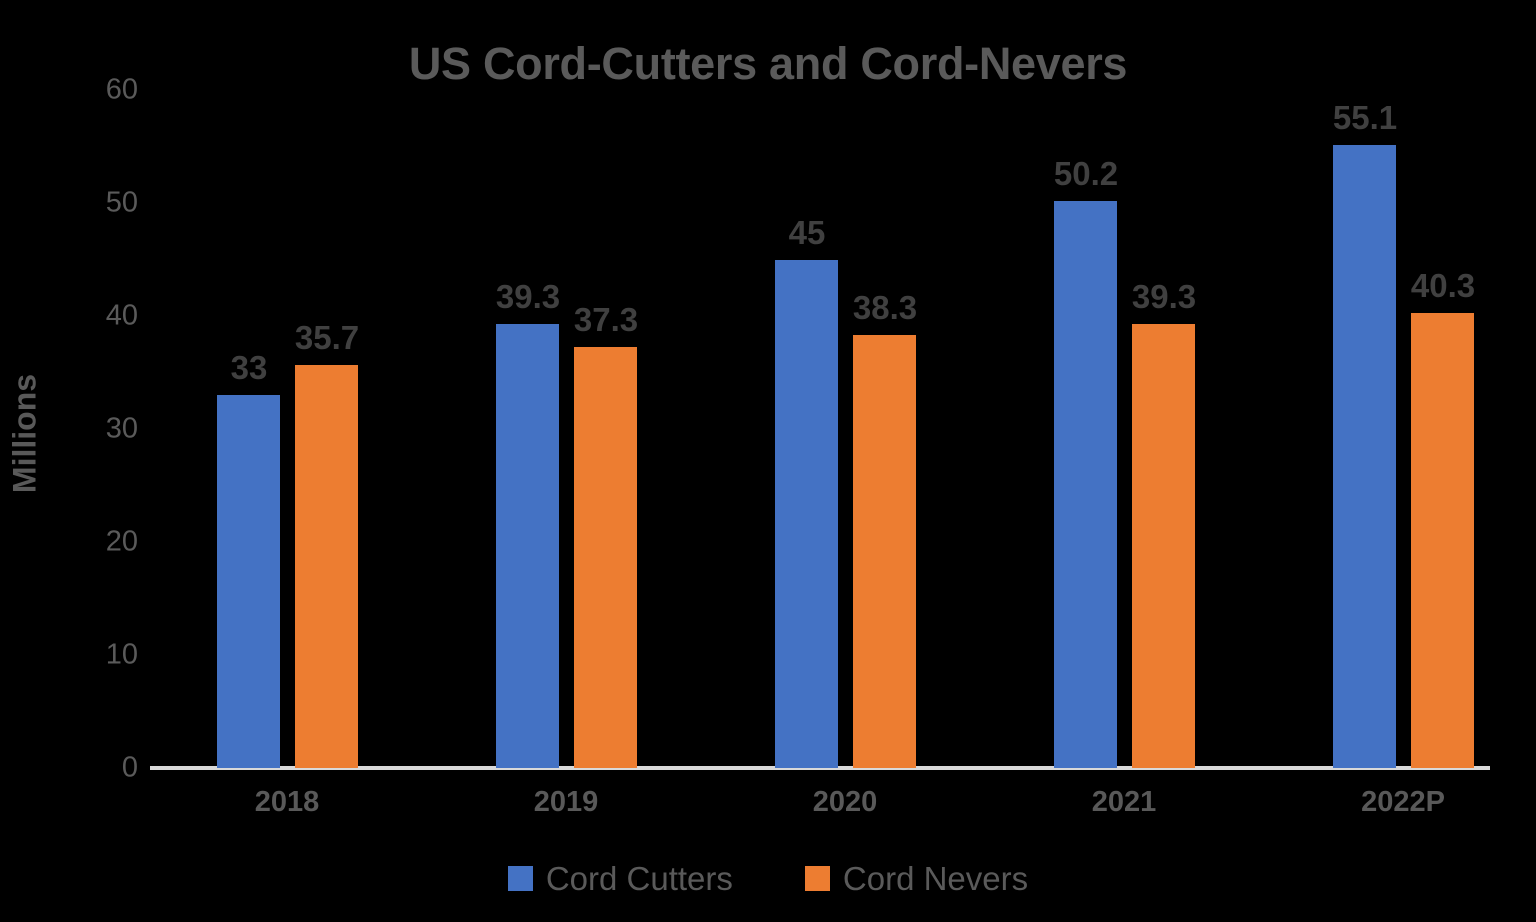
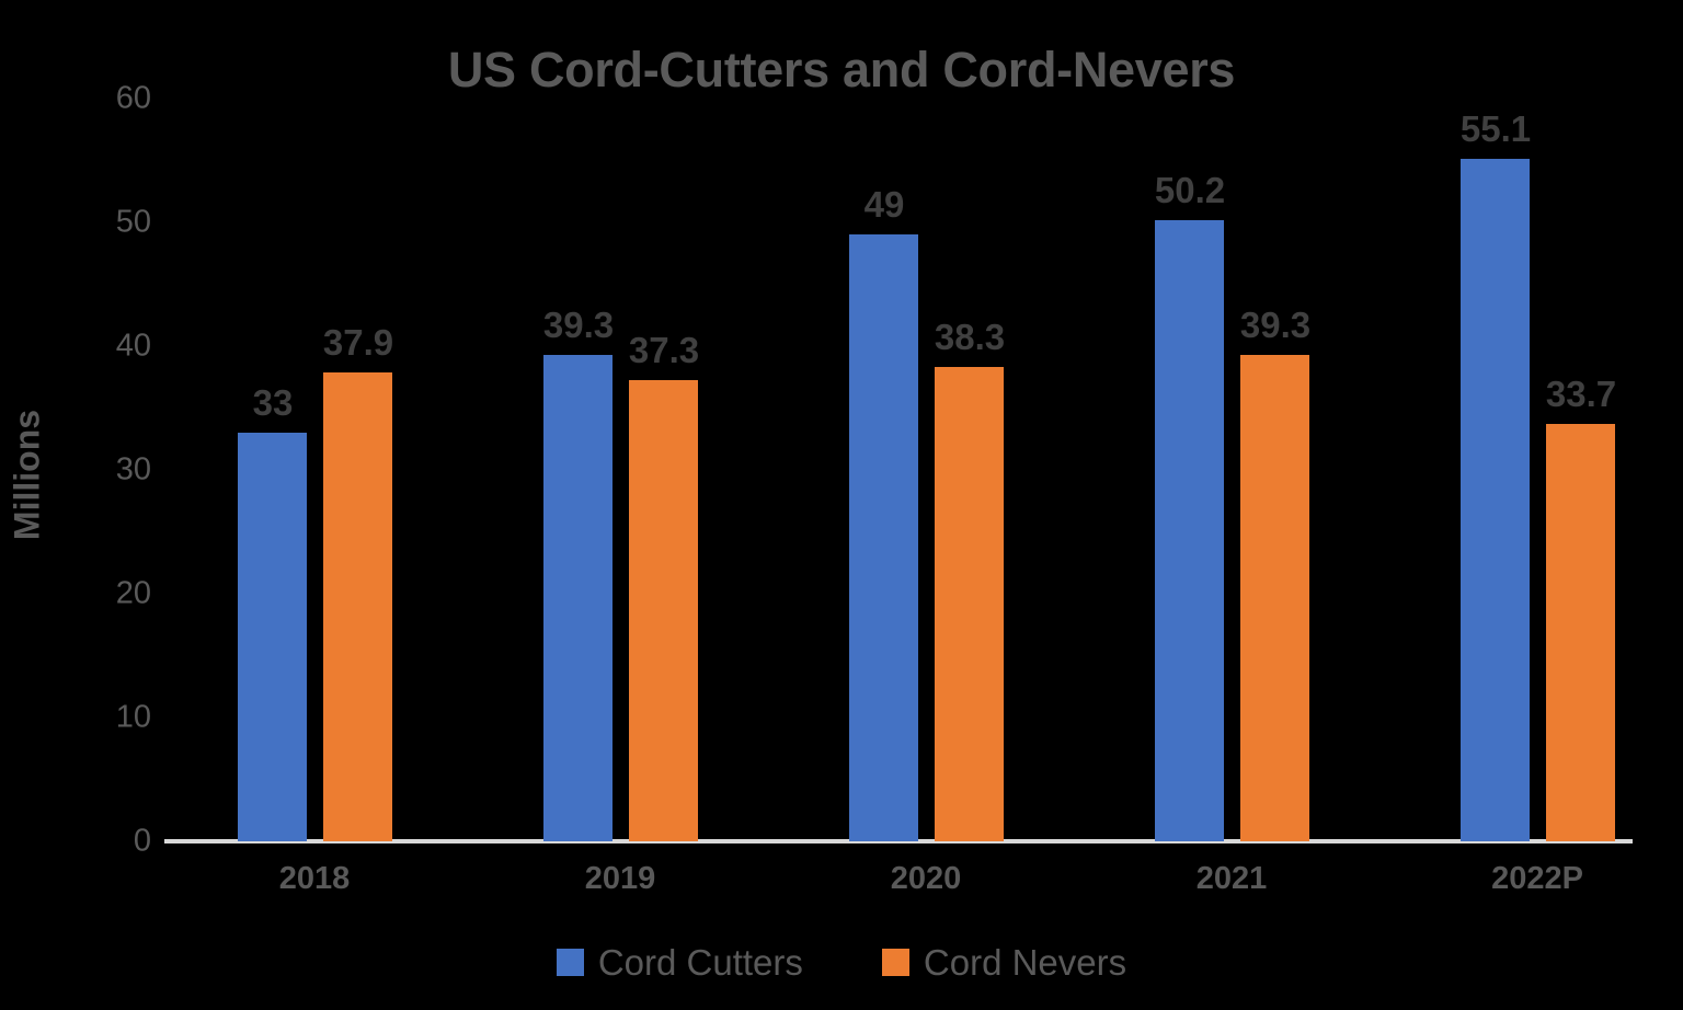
Cord Nevers/2018: 35.7 -> 37.9
Cord Cutters/2020: 45 -> 49
Cord Nevers/2022P: 40.3 -> 33.7
